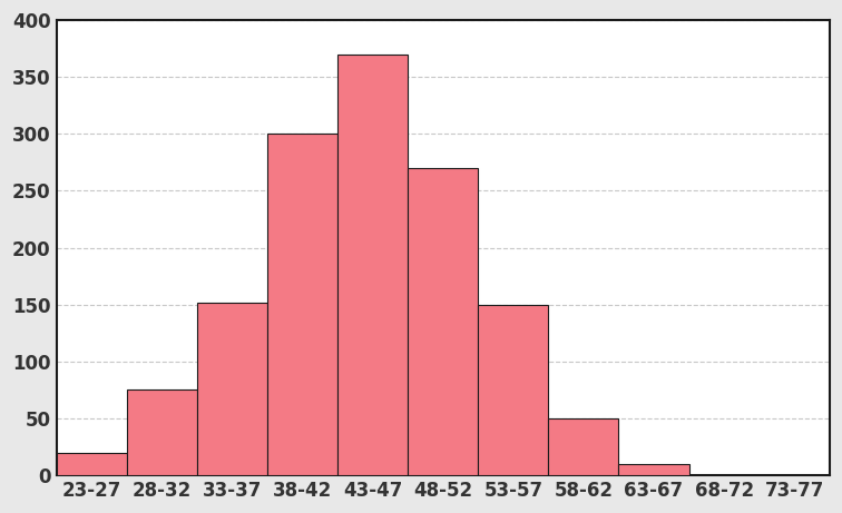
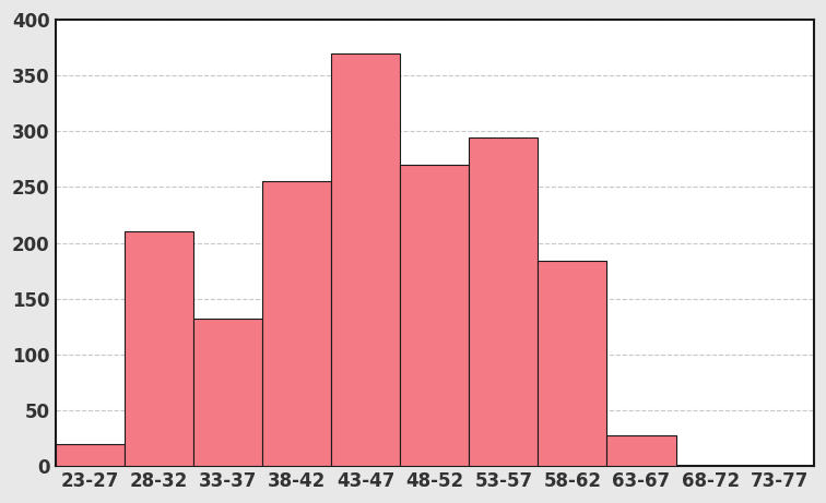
28-32: 75 -> 210
33-37: 152 -> 132
38-42: 300 -> 255
53-57: 150 -> 294
58-62: 50 -> 184
63-67: 10 -> 27
